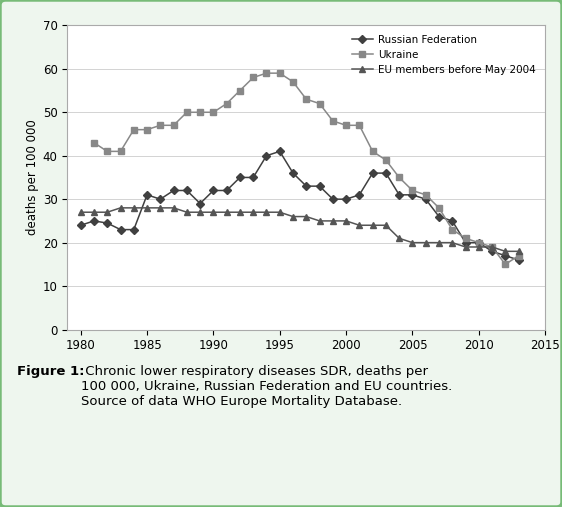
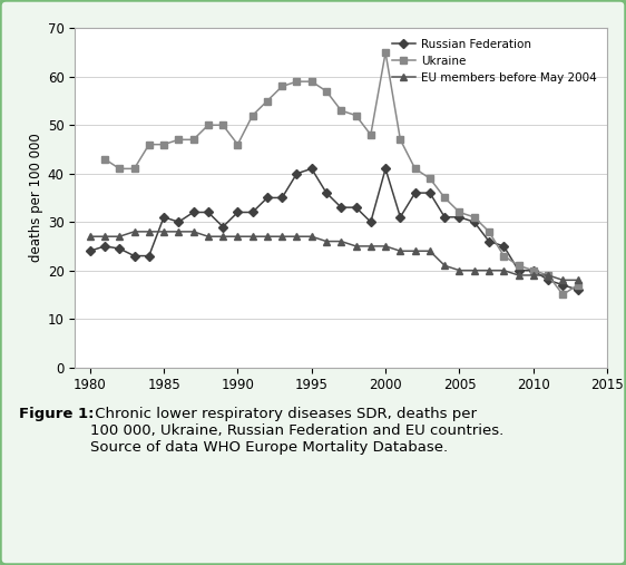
Ukraine/1990: 50 -> 46
Russian Federation/2000: 30.0 -> 41.0
Ukraine/2000: 47 -> 65
